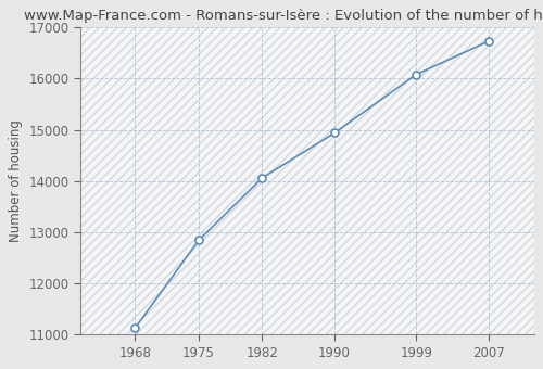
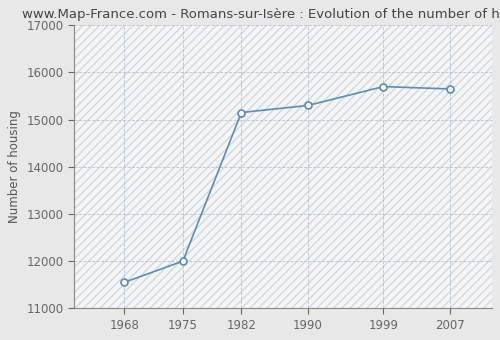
1968: 11130 -> 11550
1975: 12840 -> 12000
1982: 14060 -> 15150
1990: 14940 -> 15300
1999: 16080 -> 15700
2007: 16730 -> 15650
